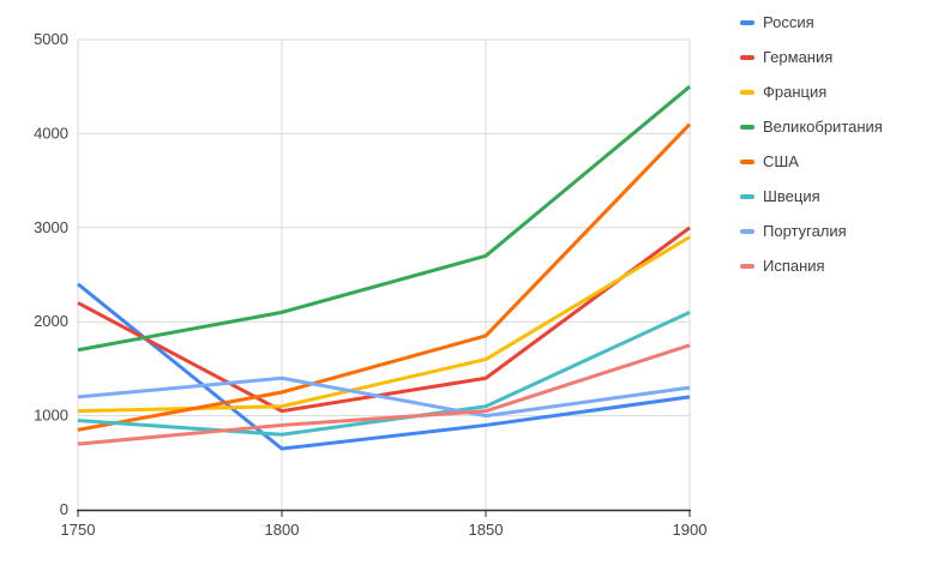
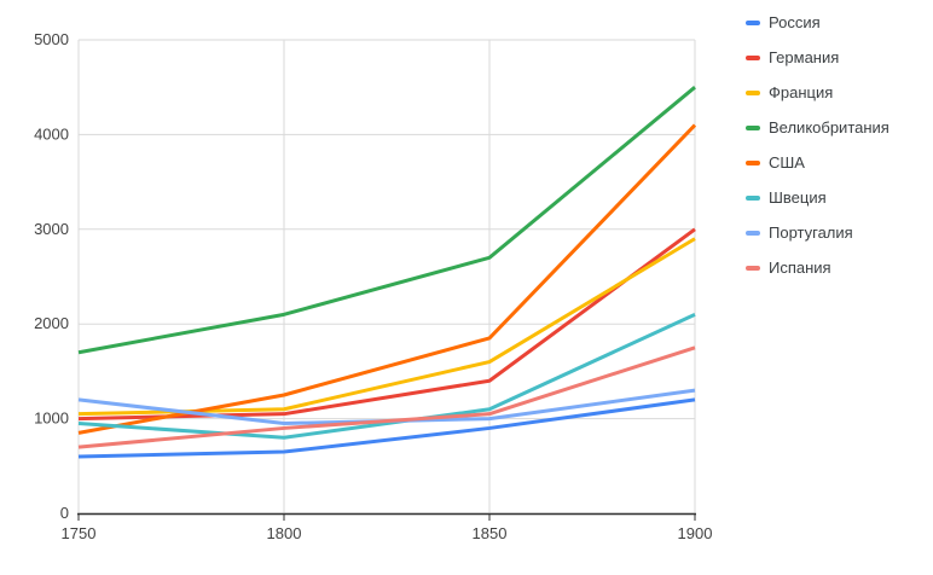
Россия/1750: 2400 -> 600
Германия/1750: 2200 -> 1000
Португалия/1800: 1400 -> 1000
